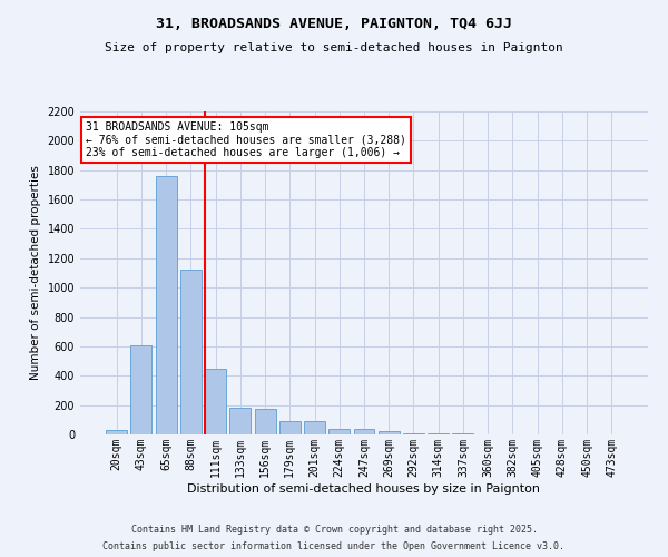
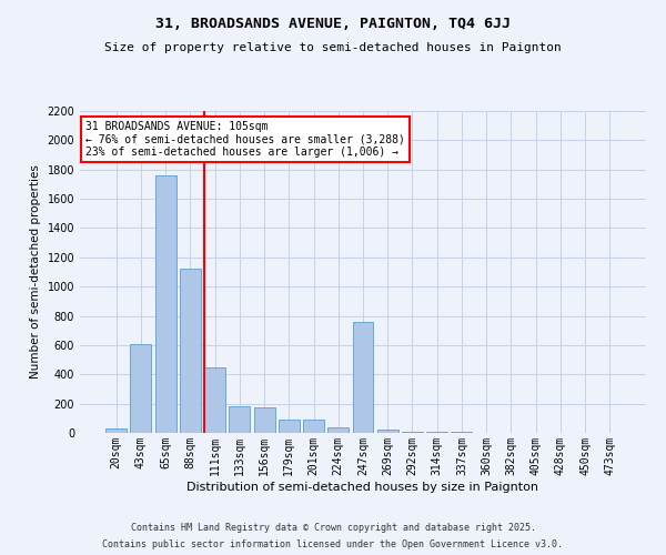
247sqm: 40 -> 760
